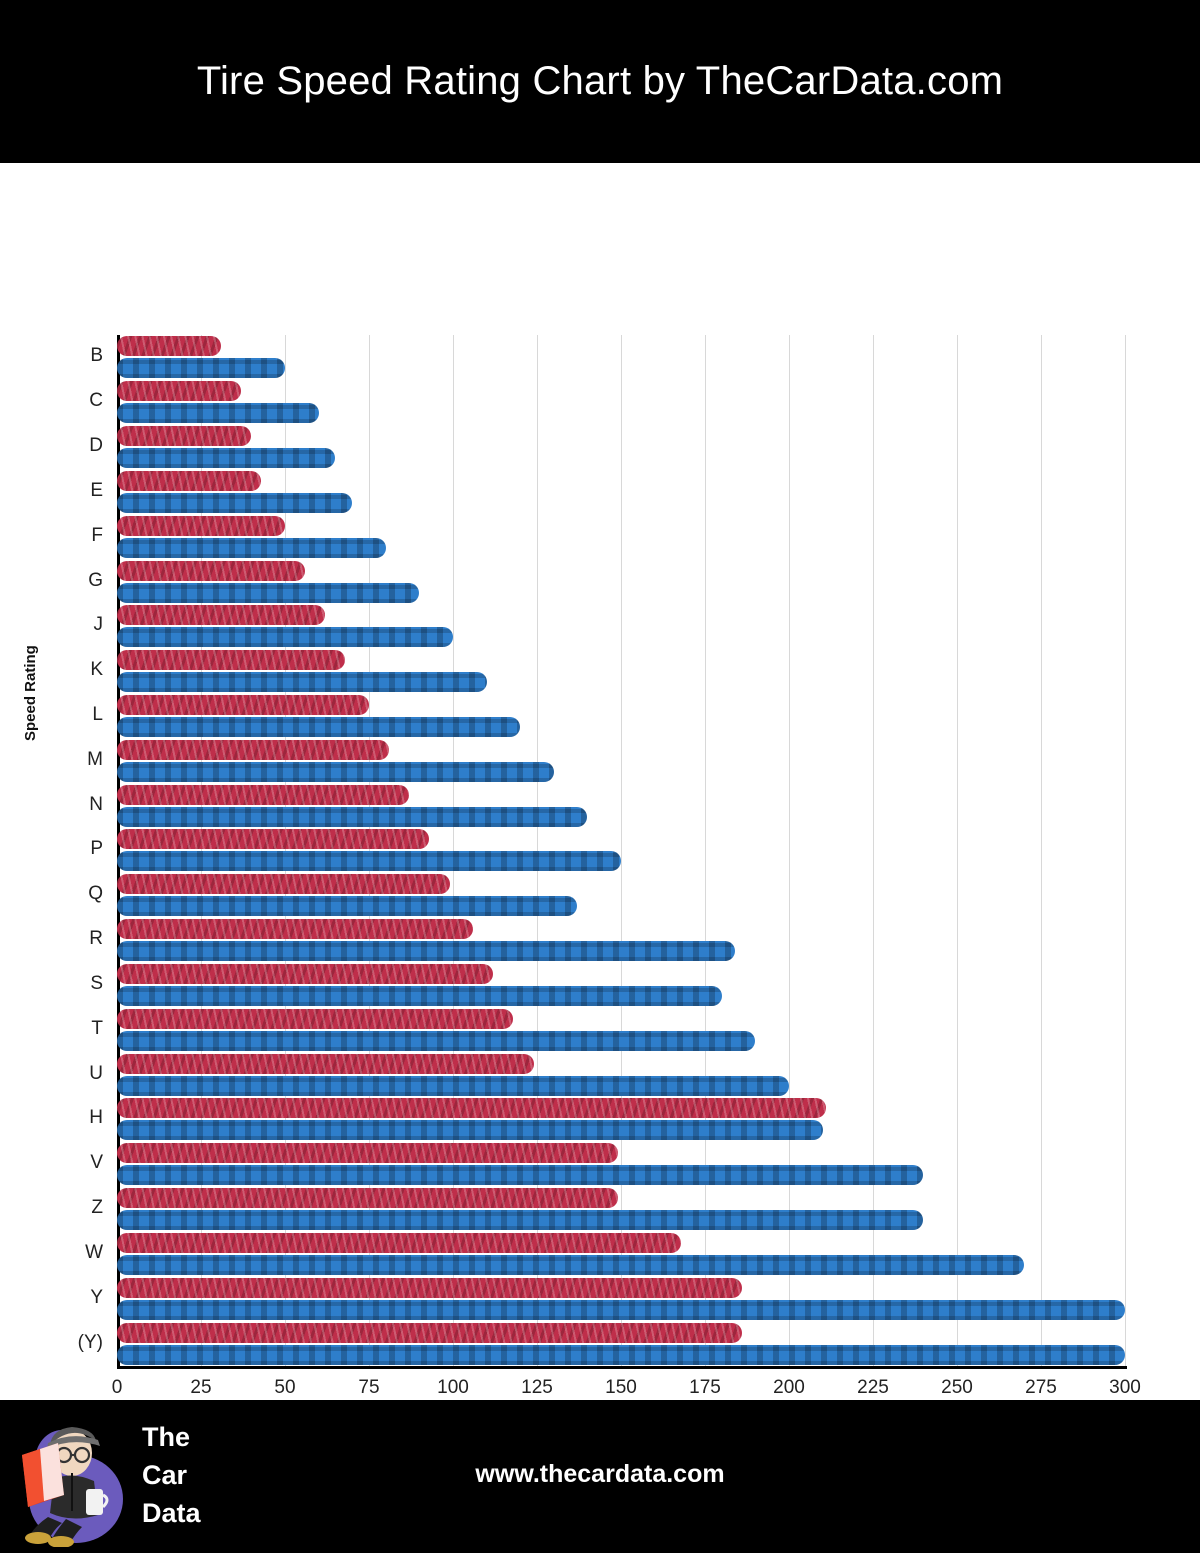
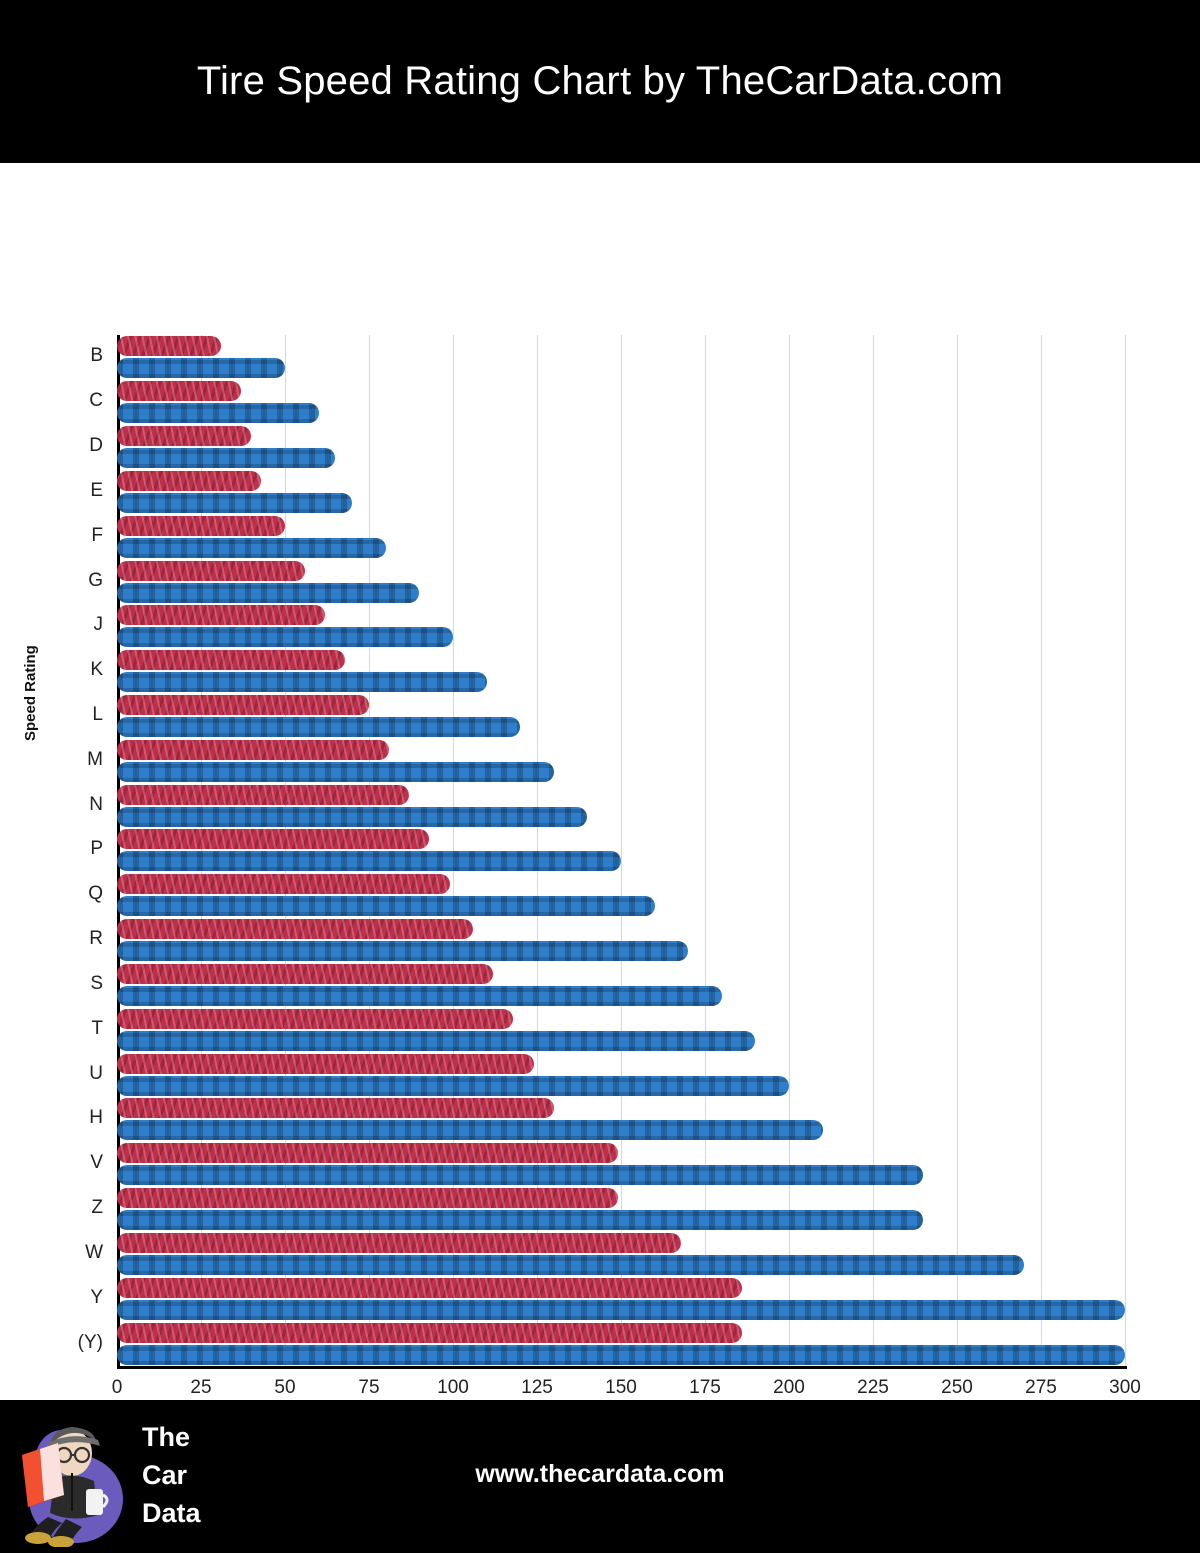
km/h/Q: 137 -> 160
km/h/R: 184 -> 170
mph/H: 211 -> 130
